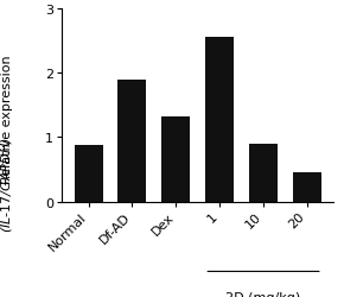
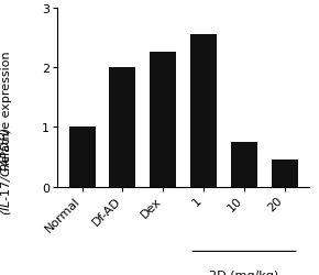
Normal: 0.88 -> 1.00
Df-AD: 1.88 -> 2.00
Dex: 1.32 -> 2.25
10: 0.90 -> 0.75
